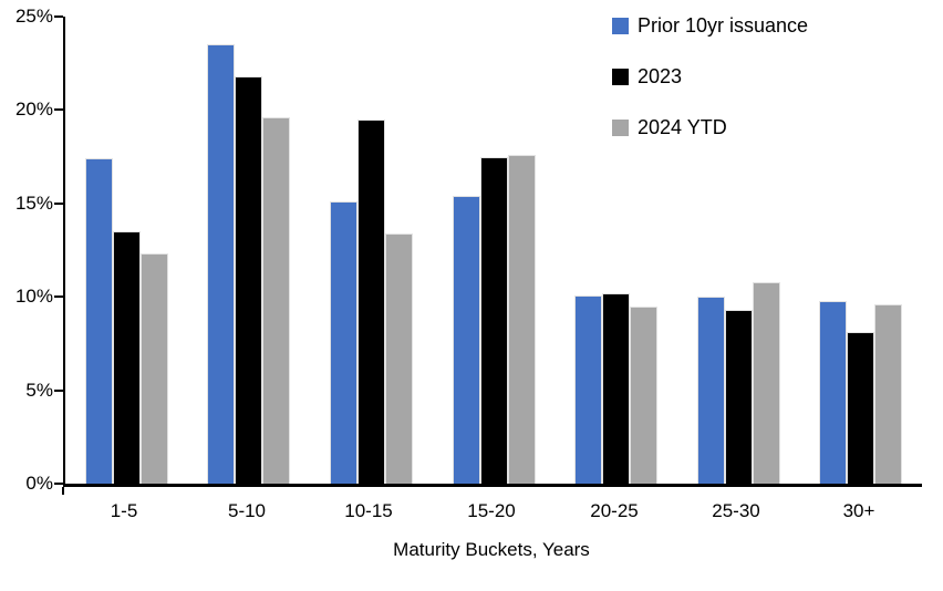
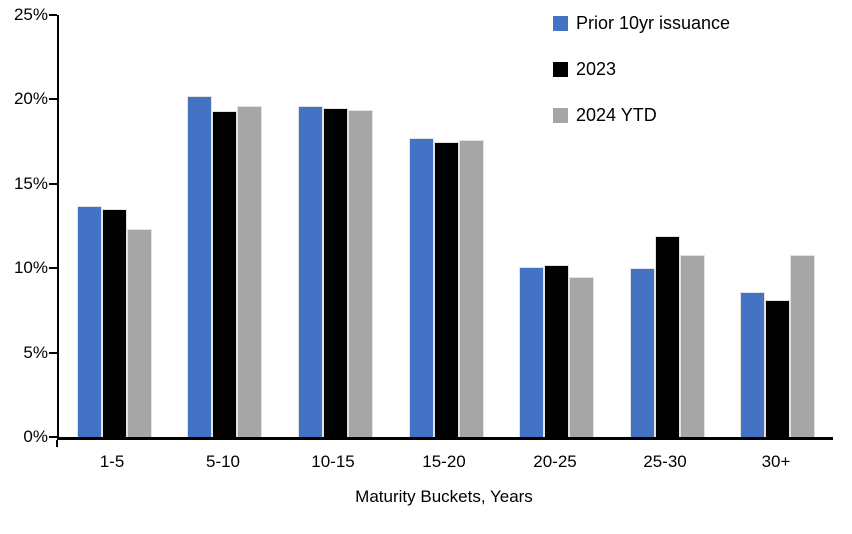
Prior 10yr issuance/1-5: 17.4% -> 13.7%
Prior 10yr issuance/5-10: 23.5% -> 20.2%
2023/5-10: 21.8% -> 19.3%
Prior 10yr issuance/10-15: 15.1% -> 19.6%
2024 YTD/10-15: 13.4% -> 19.4%
Prior 10yr issuance/15-20: 15.4% -> 17.7%
2023/25-30: 9.3% -> 11.9%
Prior 10yr issuance/30+: 9.8% -> 8.6%
2024 YTD/30+: 9.6% -> 10.8%
